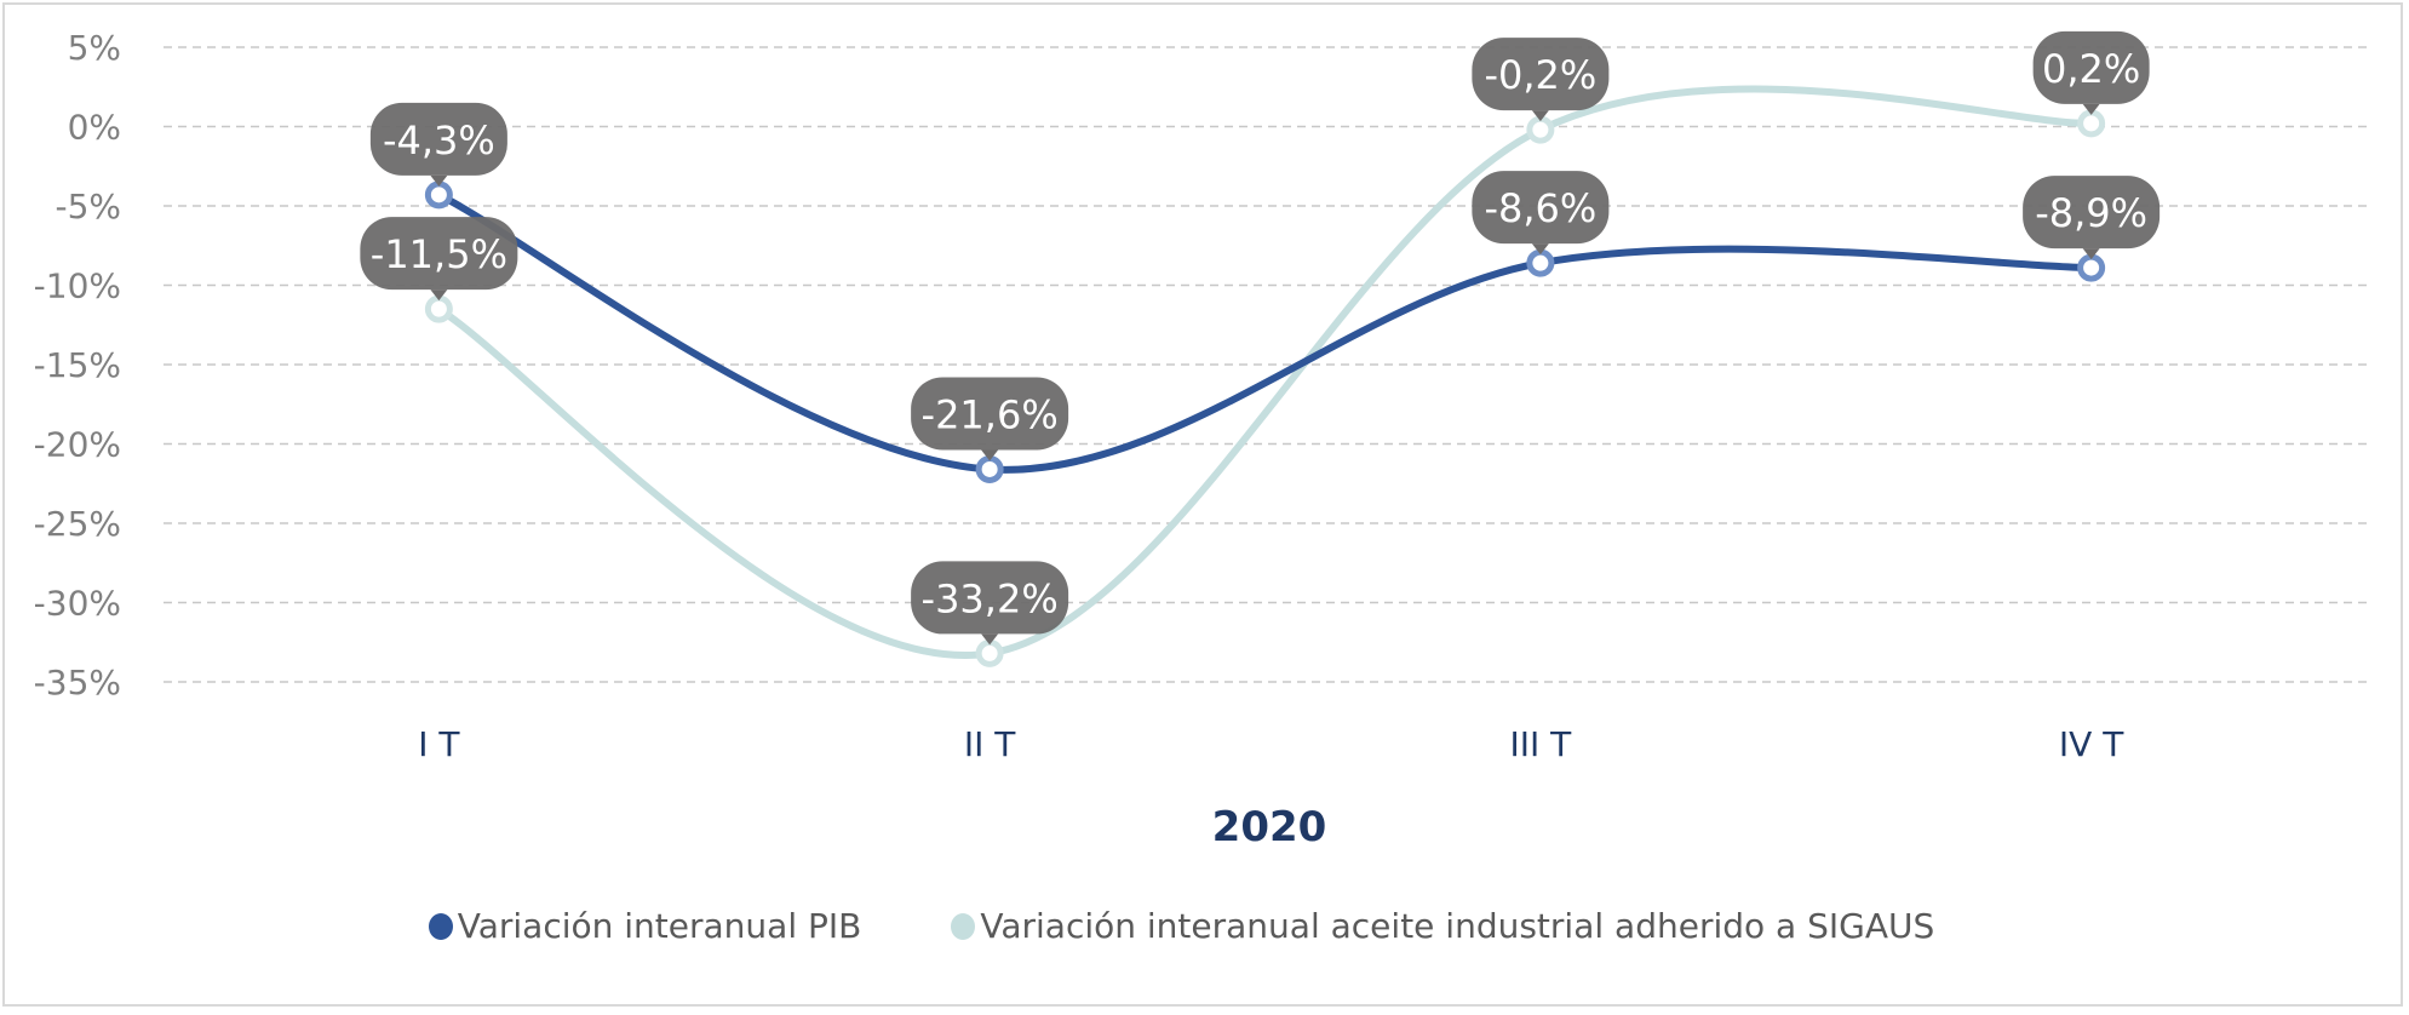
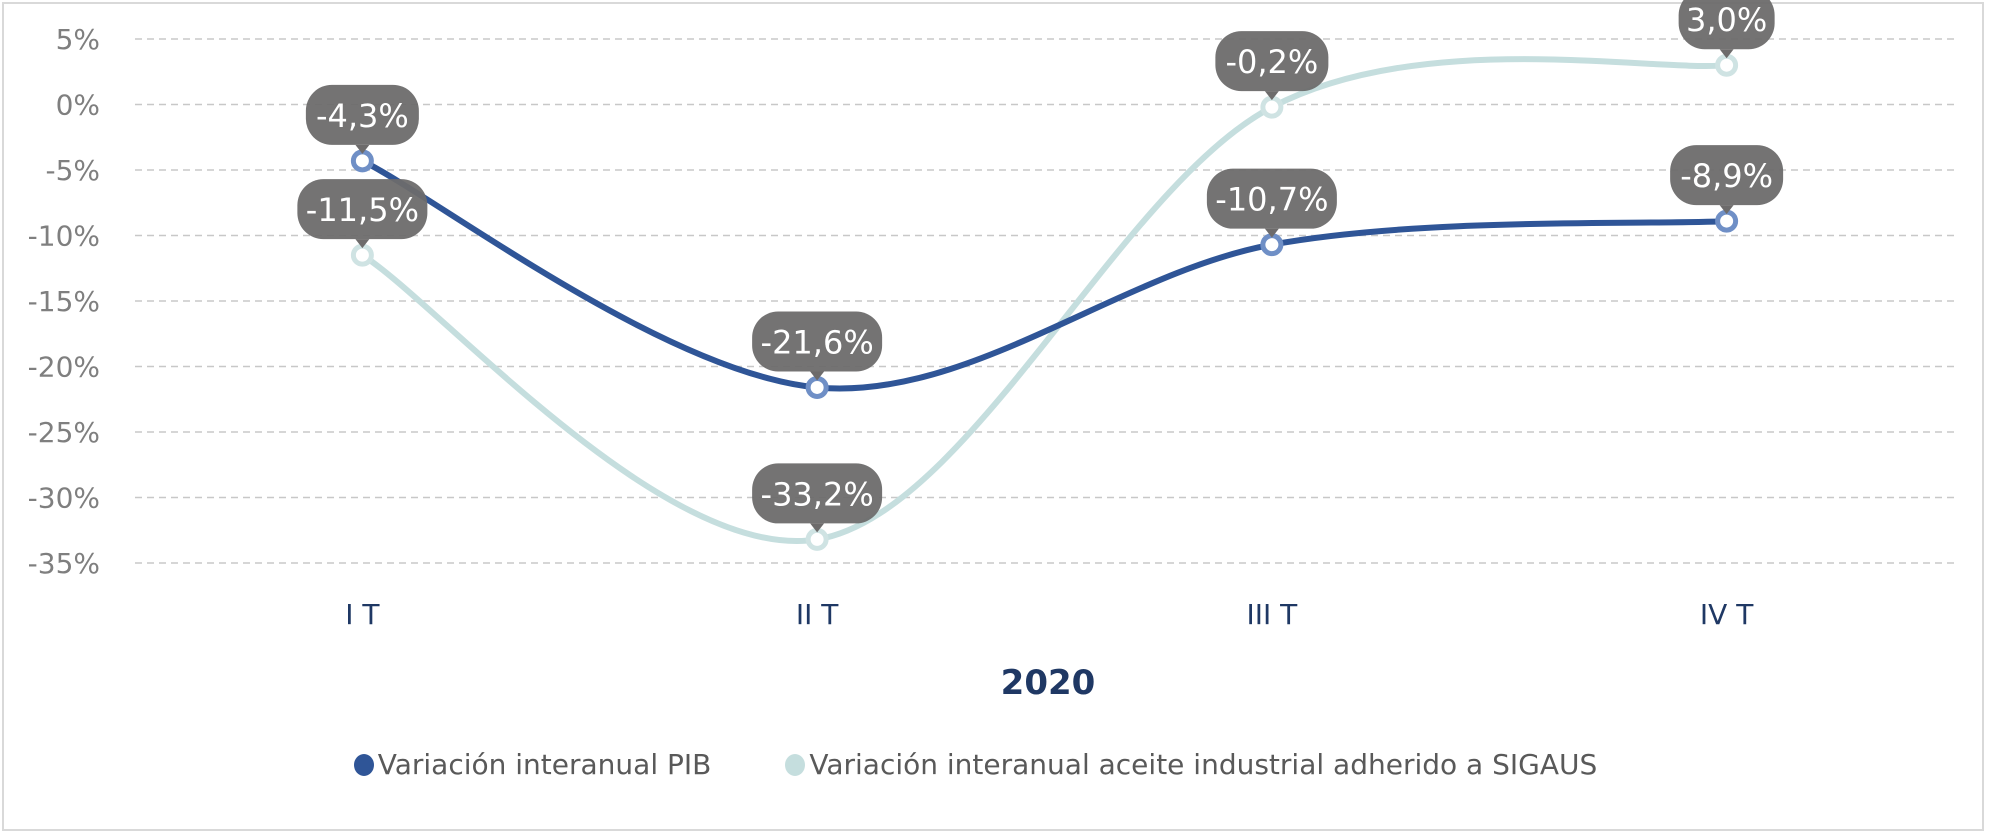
Variación interanual PIB/III T: -8,6% -> -10,7%
Variación interanual aceite industrial adherido a SIGAUS/IV T: 0,2% -> 3,0%
